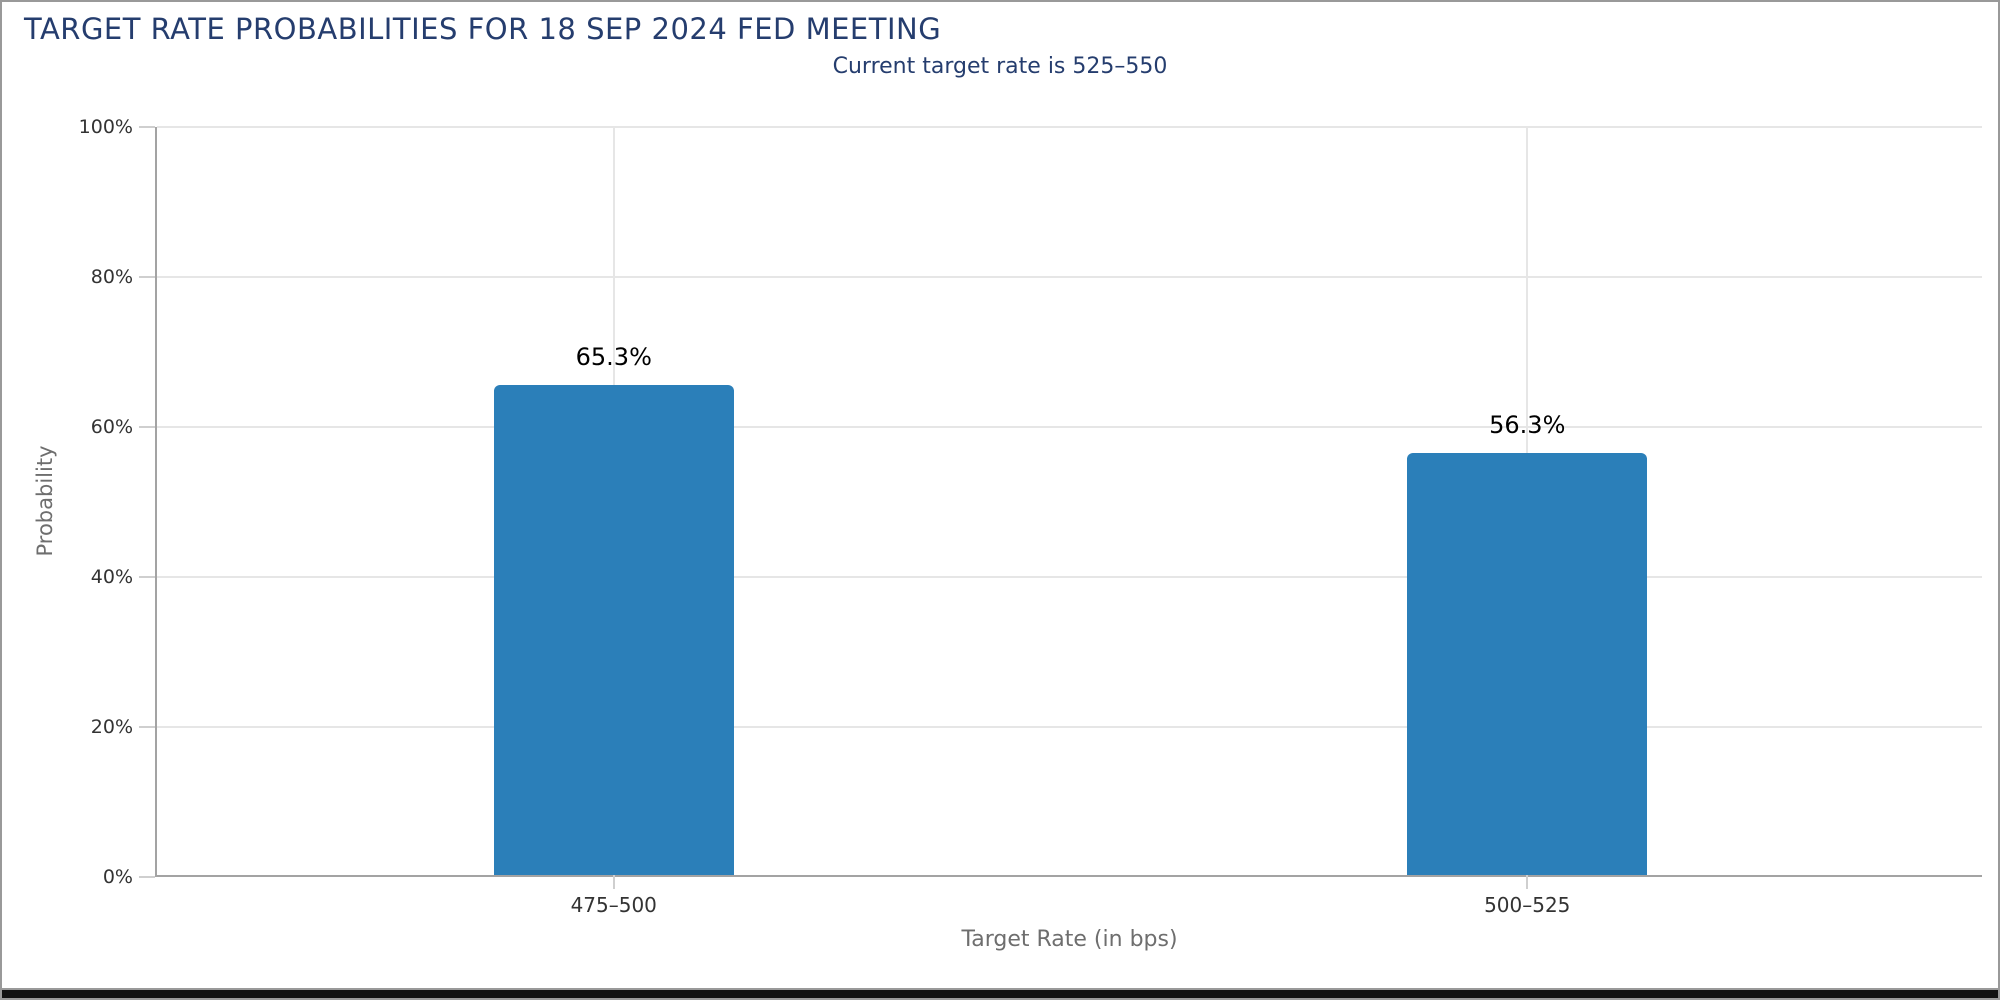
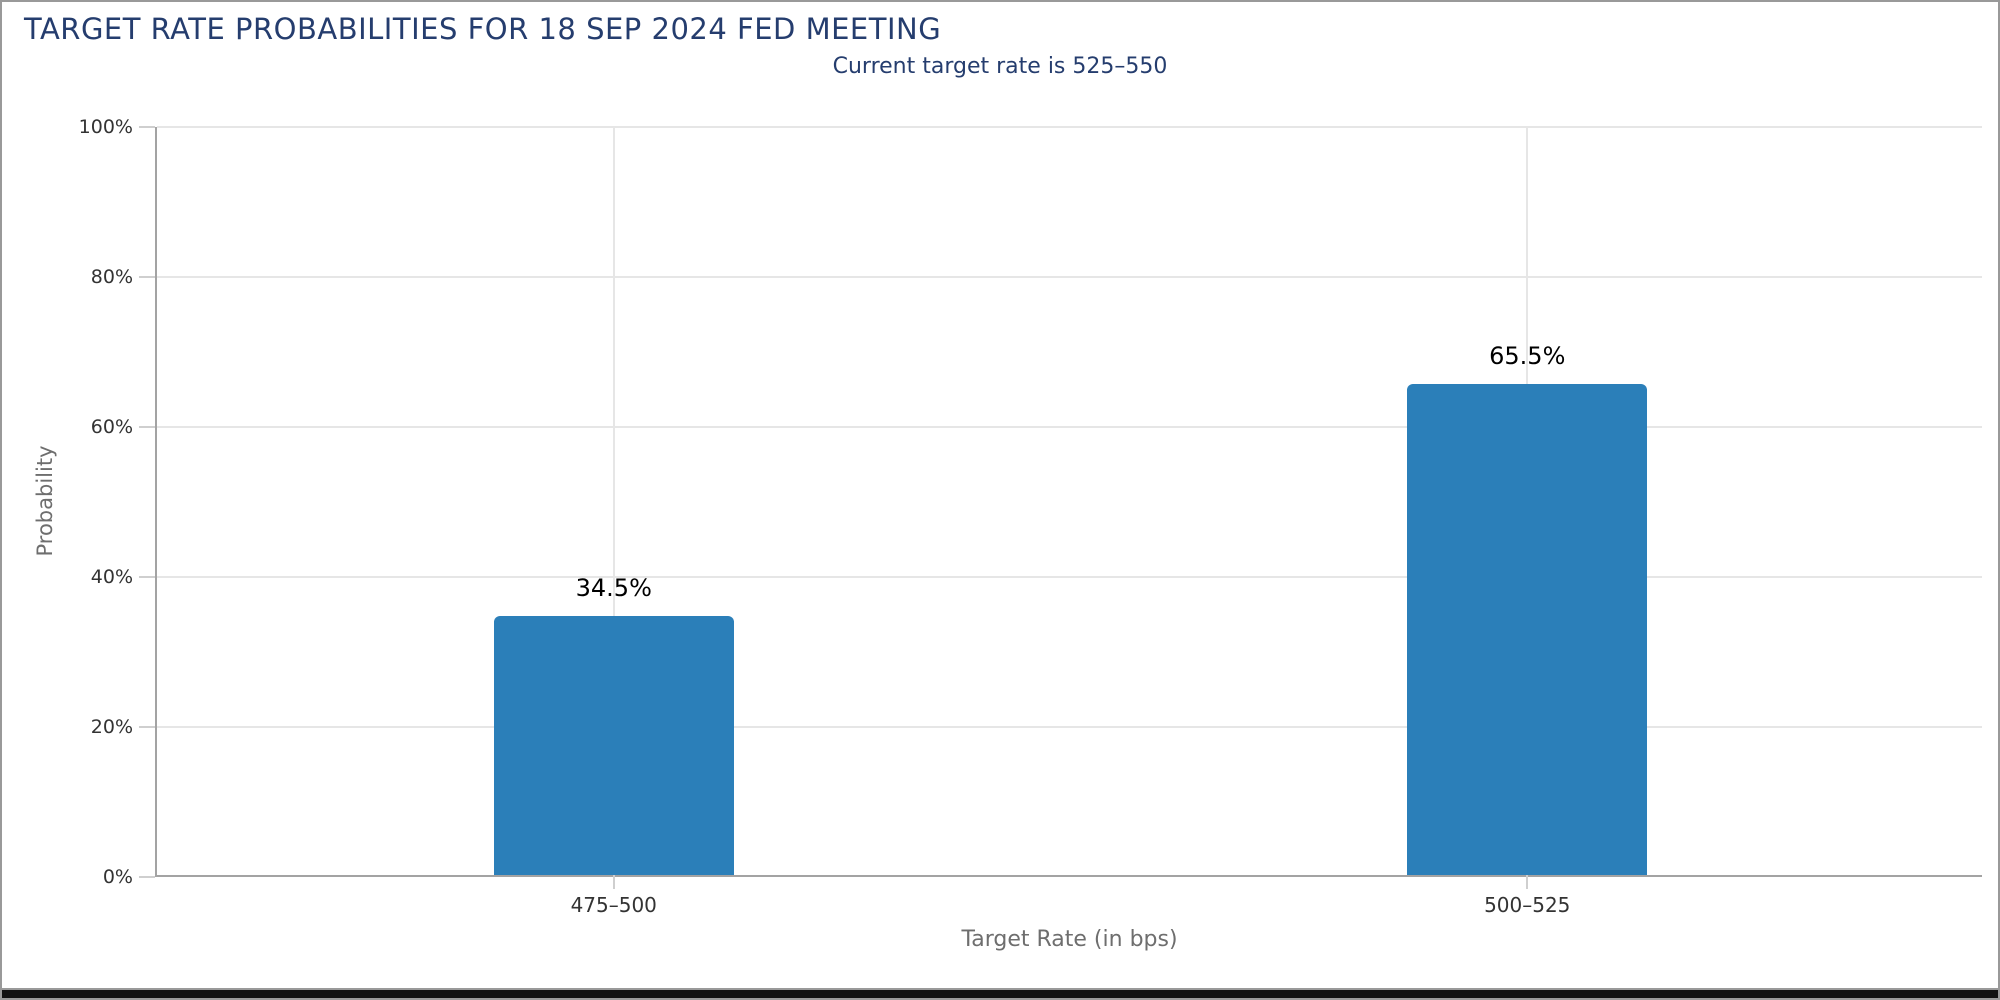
475–500: 65.3% -> 34.5%
500–525: 56.3% -> 65.5%
